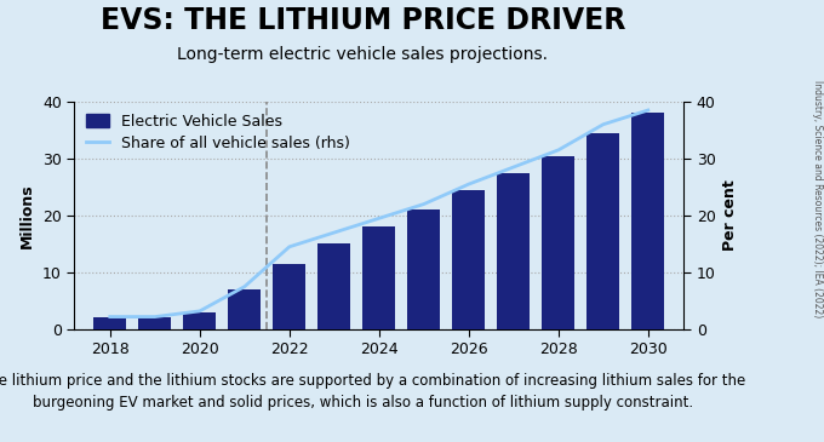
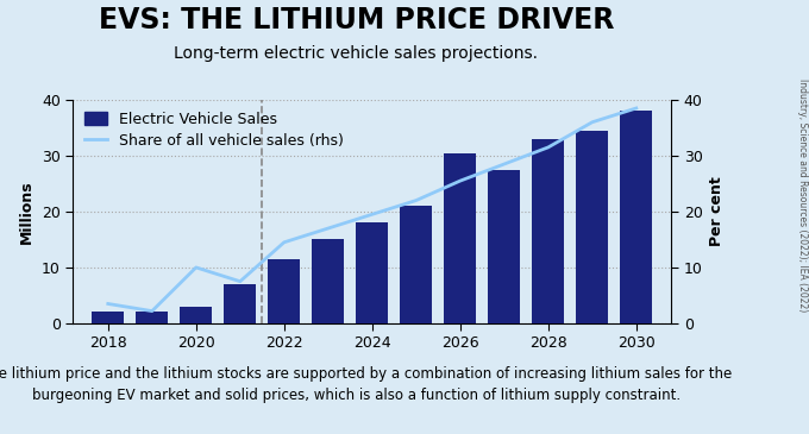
Share of all vehicle sales (rhs)/2018: 2.2 -> 3.5
Share of all vehicle sales (rhs)/2020: 3.2 -> 10.0
Electric Vehicle Sales/2026: 24.5 -> 30.5
Electric Vehicle Sales/2028: 30.5 -> 33.0
